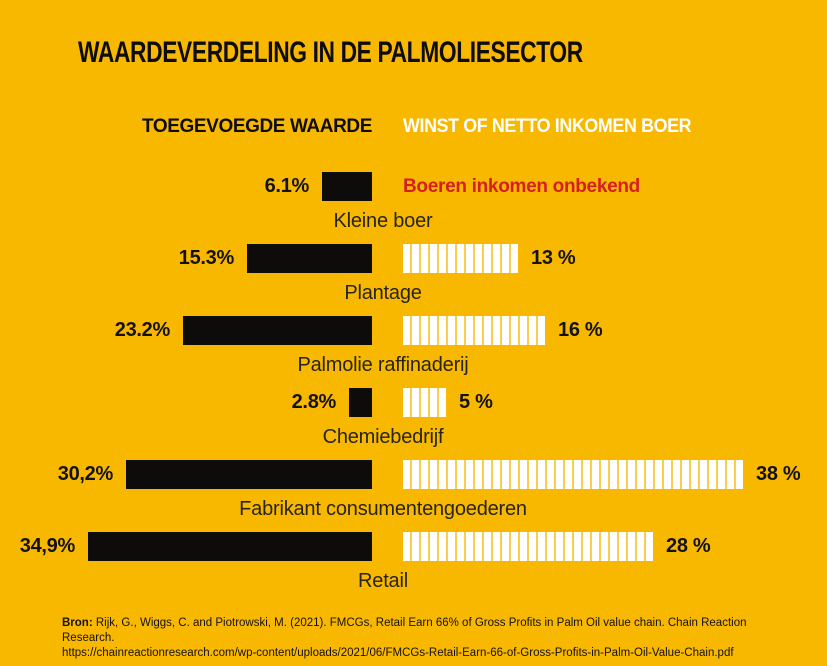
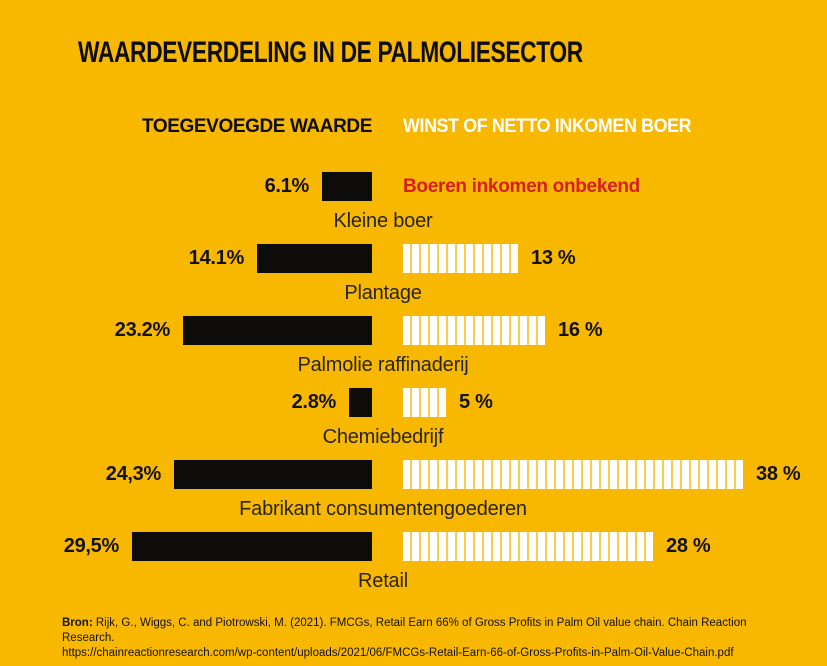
TOEGEVOEGDE WAARDE/Plantage: 15.3% -> 14.1%
TOEGEVOEGDE WAARDE/Fabrikant consumentengoederen: 30,2% -> 24,3%
TOEGEVOEGDE WAARDE/Retail: 34,9% -> 29,5%
